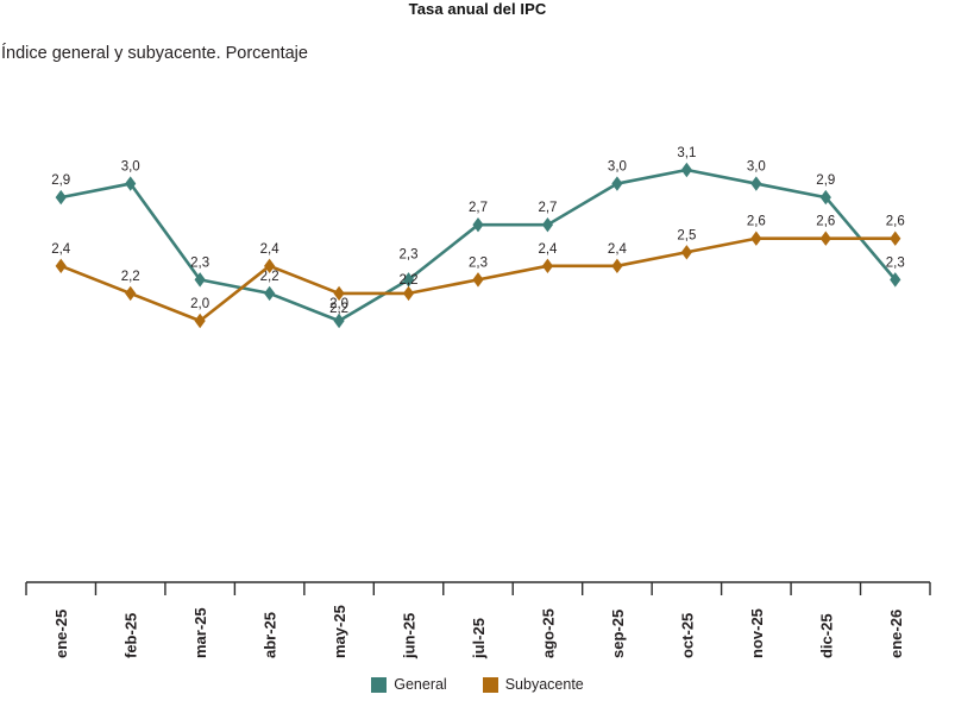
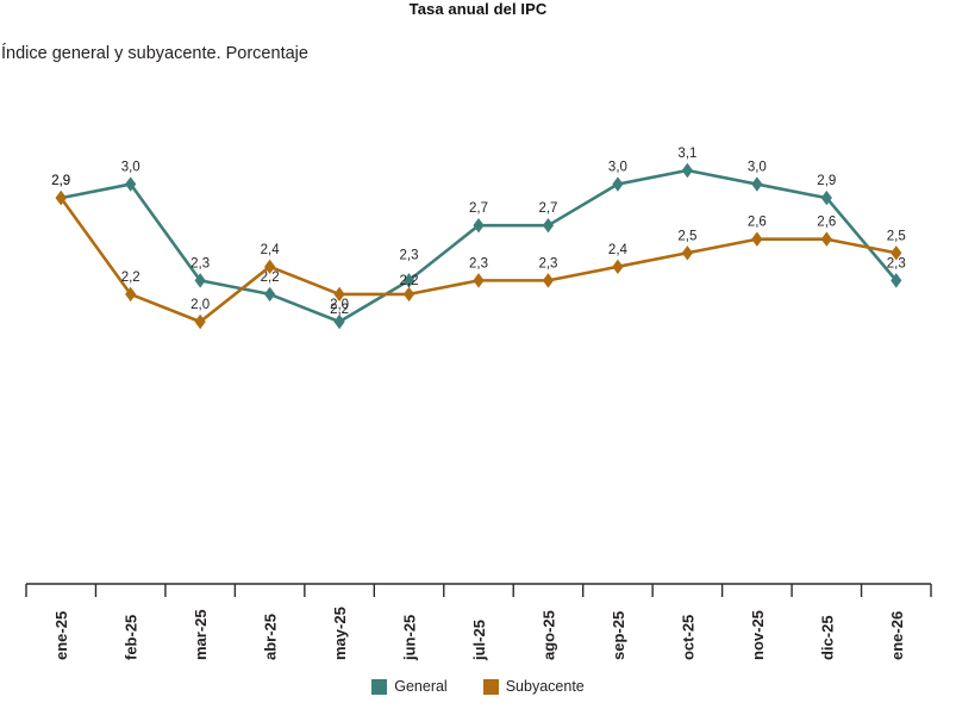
Subyacente/ene-25: 2,4 -> 2,9
Subyacente/ago-25: 2,4 -> 2,3
Subyacente/ene-26: 2,6 -> 2,5
